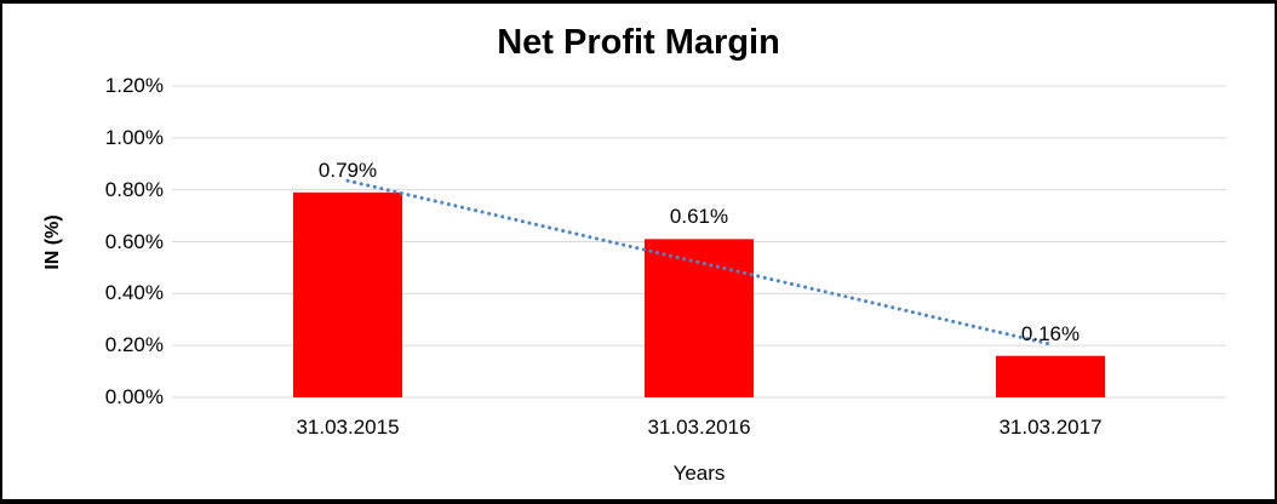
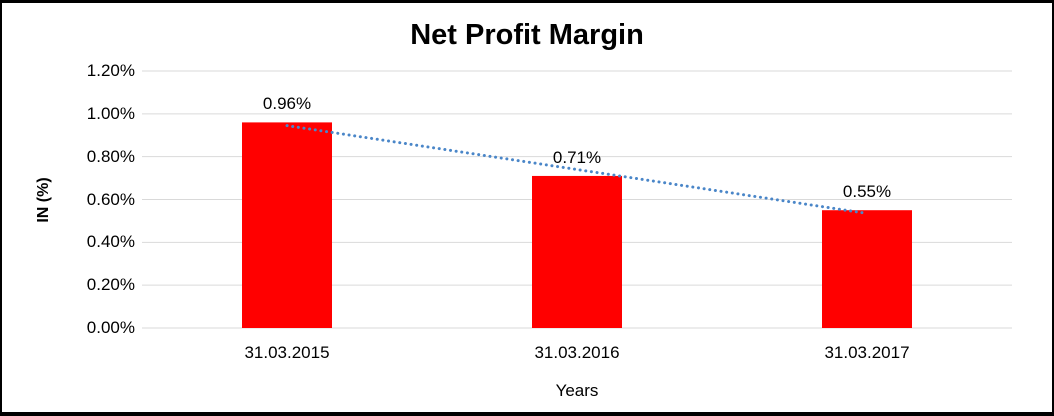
31.03.2015: 0.79% -> 0.96%
31.03.2016: 0.61% -> 0.71%
31.03.2017: 0.16% -> 0.55%
